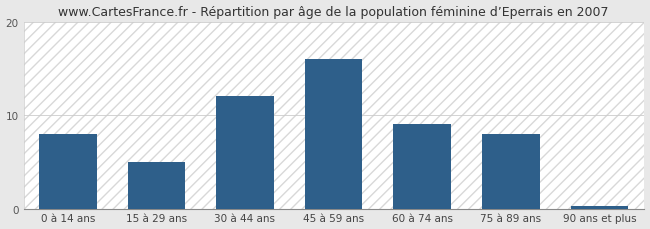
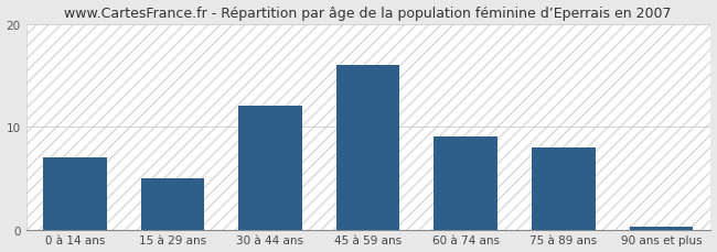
0 à 14 ans: 8.0 -> 7.0
